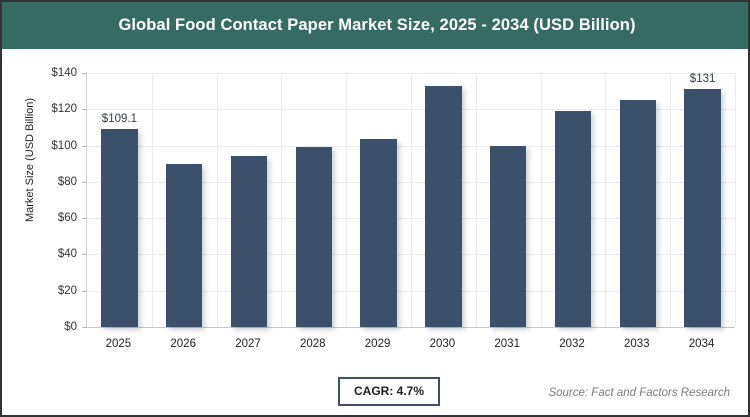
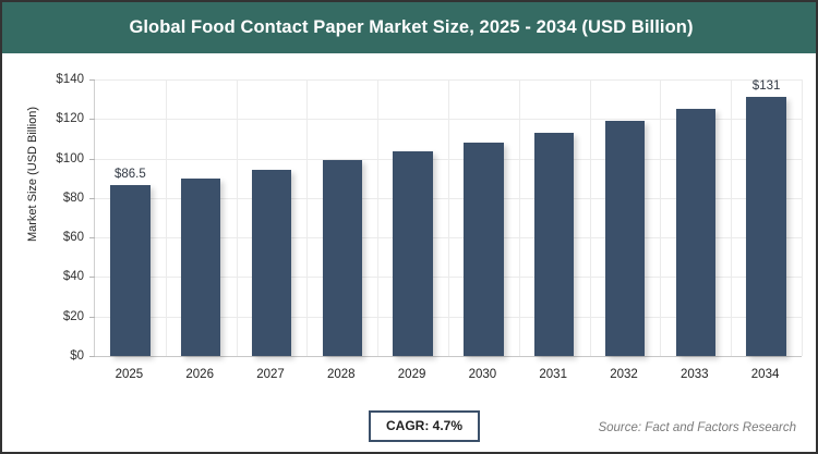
2025: $109.1 -> $86.5
2030: $133 -> $108
2031: $100 -> $113
